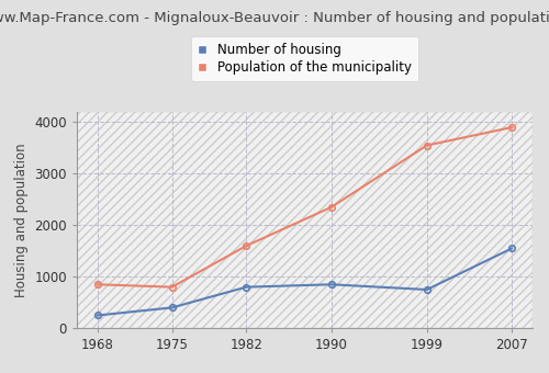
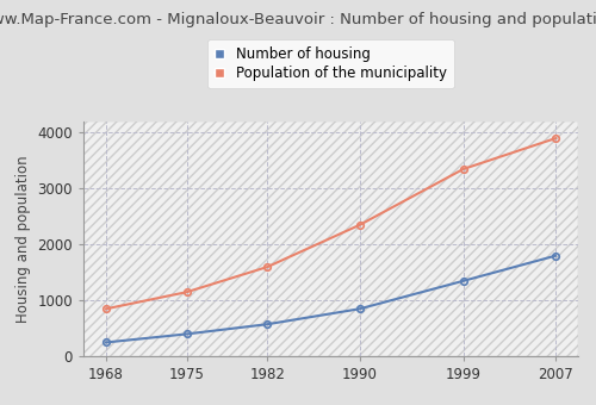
Population of the municipality/1975: 800 -> 1150
Number of housing/1982: 800 -> 580
Number of housing/1999: 750 -> 1350
Population of the municipality/1999: 3550 -> 3350
Number of housing/2007: 1550 -> 1800
